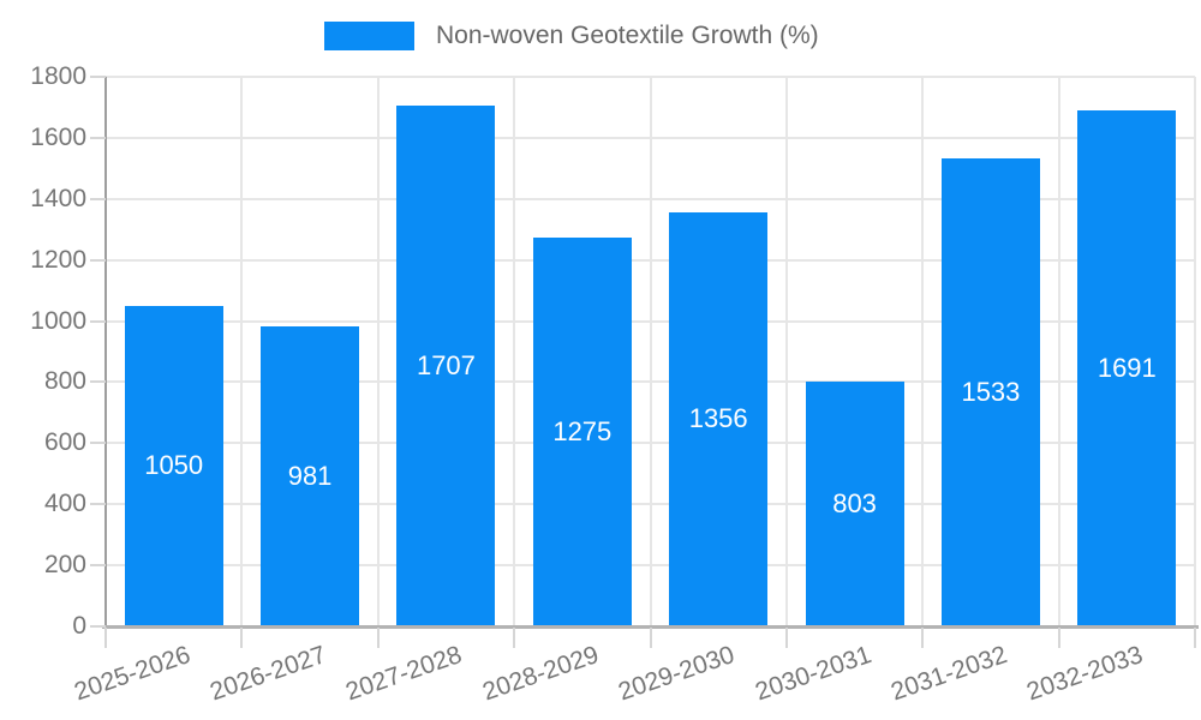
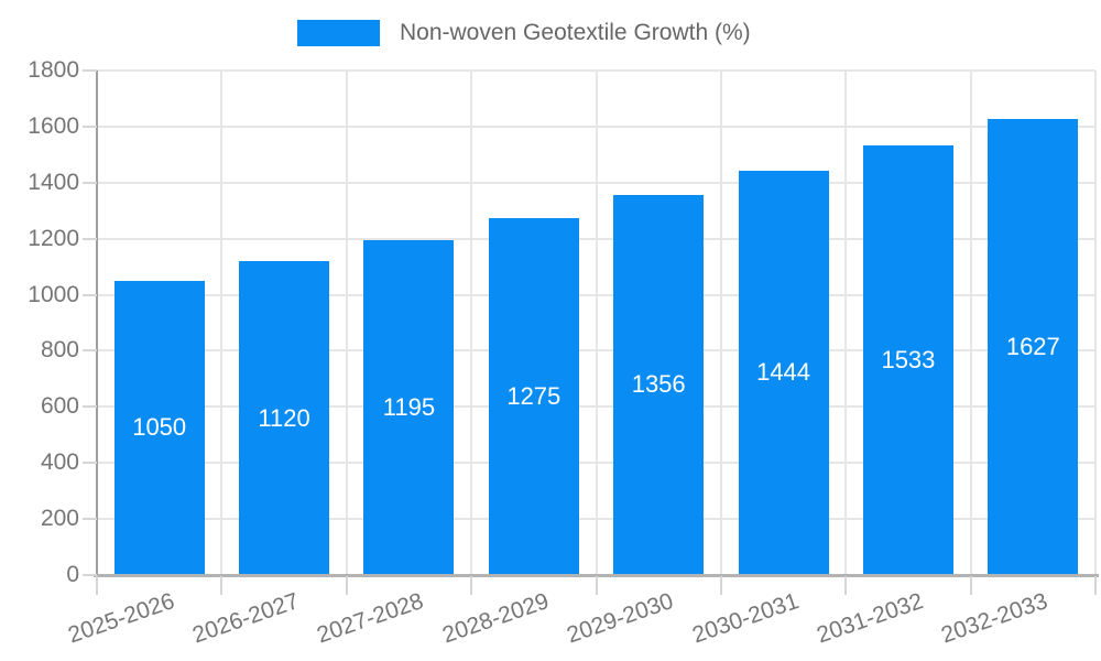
2026-2027: 981 -> 1120
2027-2028: 1707 -> 1195
2030-2031: 803 -> 1444
2032-2033: 1691 -> 1627
